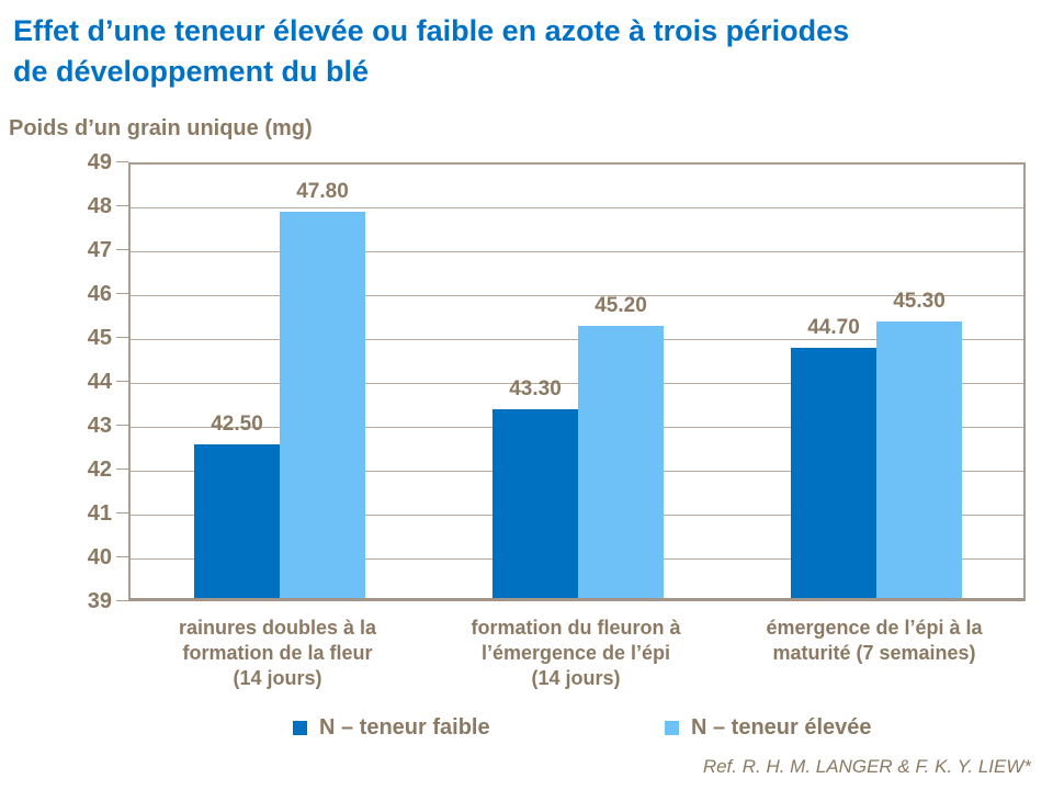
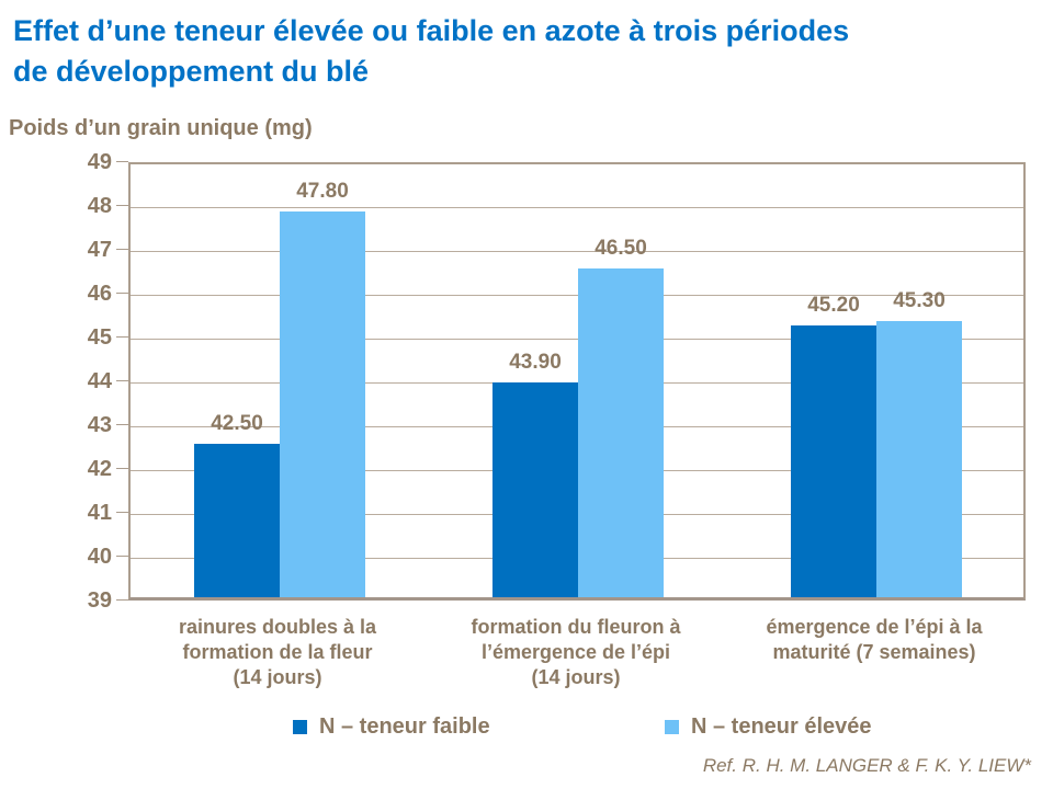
N – teneur faible/formation du fleuron à l’émergence de l’épi (14 jours): 43.30 -> 43.90
N – teneur élevée/formation du fleuron à l’émergence de l’épi (14 jours): 45.20 -> 46.50
N – teneur faible/émergence de l’épi à la maturité (7 semaines): 44.70 -> 45.20
